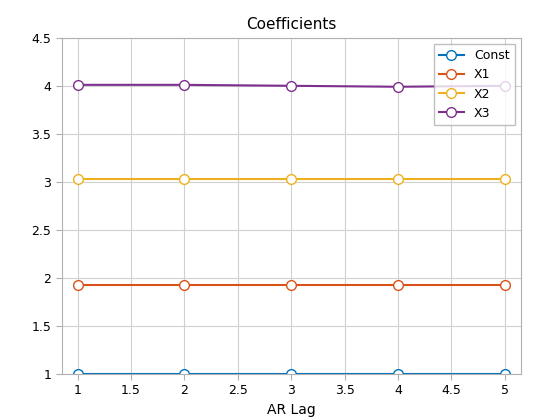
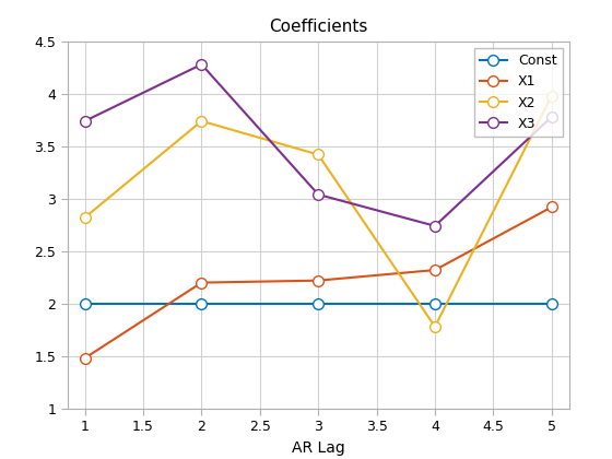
Const/1: 1 -> 2
X1/1: 1.93 -> 1.48
X2/1: 3.03 -> 2.82
X3/1: 4.01 -> 3.74
Const/2: 1 -> 2
X1/2: 1.93 -> 2.20
X2/2: 3.03 -> 3.74
X3/2: 4.01 -> 4.28
Const/3: 1 -> 2
X1/3: 1.93 -> 2.22
X2/3: 3.03 -> 3.42
X3/3: 4.00 -> 3.04
Const/4: 1 -> 2
X1/4: 1.93 -> 2.32
X2/4: 3.03 -> 1.78
X3/4: 3.99 -> 2.74
Const/5: 1 -> 2
X1/5: 1.93 -> 2.92
X2/5: 3.03 -> 3.98
X3/5: 4.00 -> 3.78
